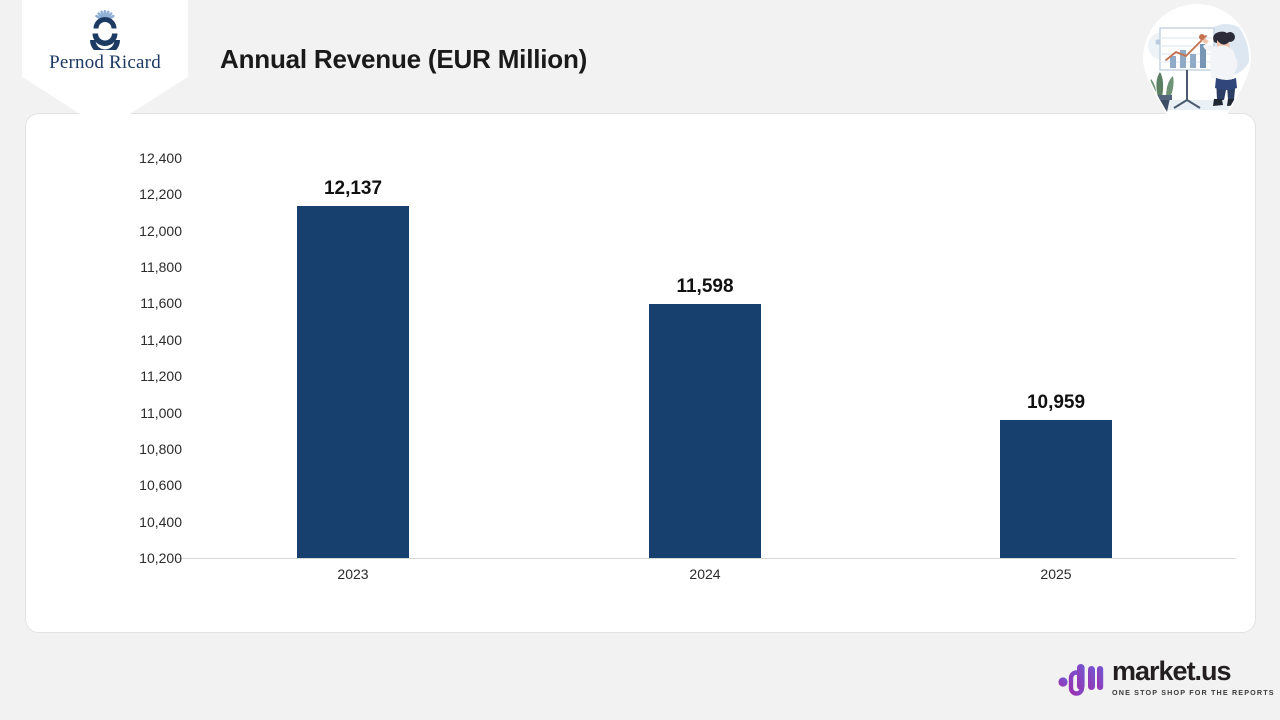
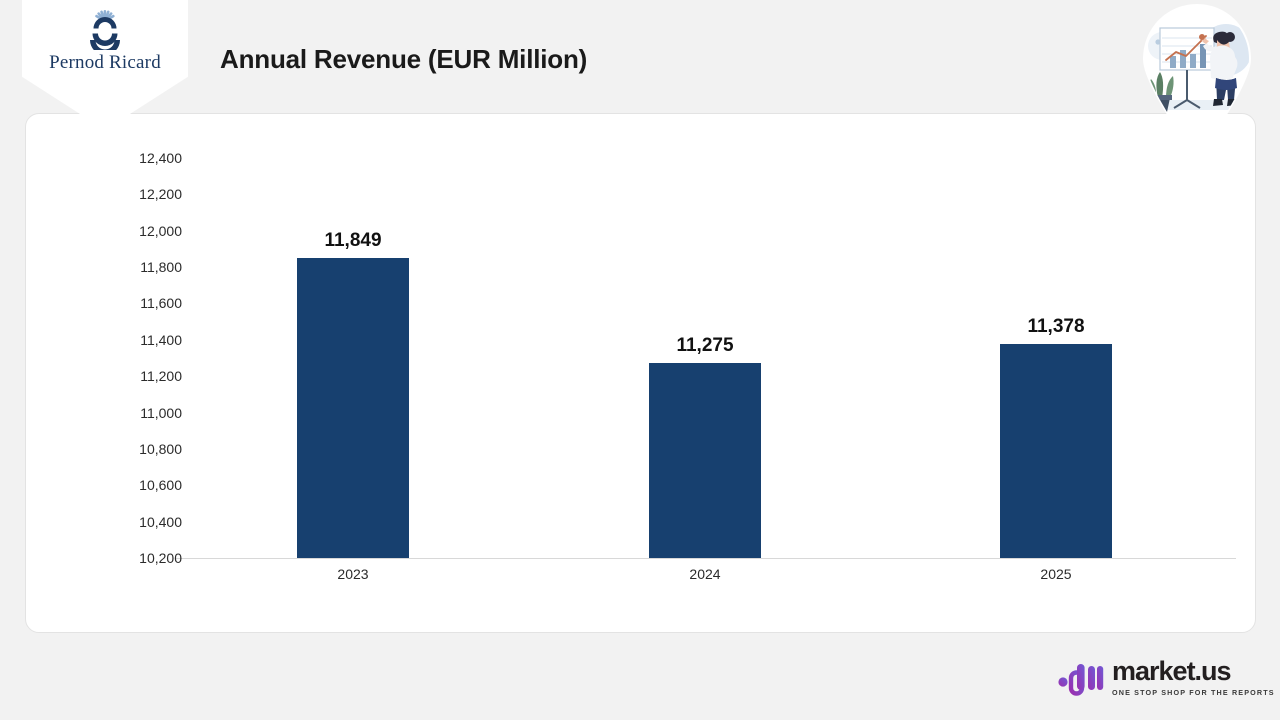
2023: 12,137 -> 11,849
2024: 11,598 -> 11,275
2025: 10,959 -> 11,378
